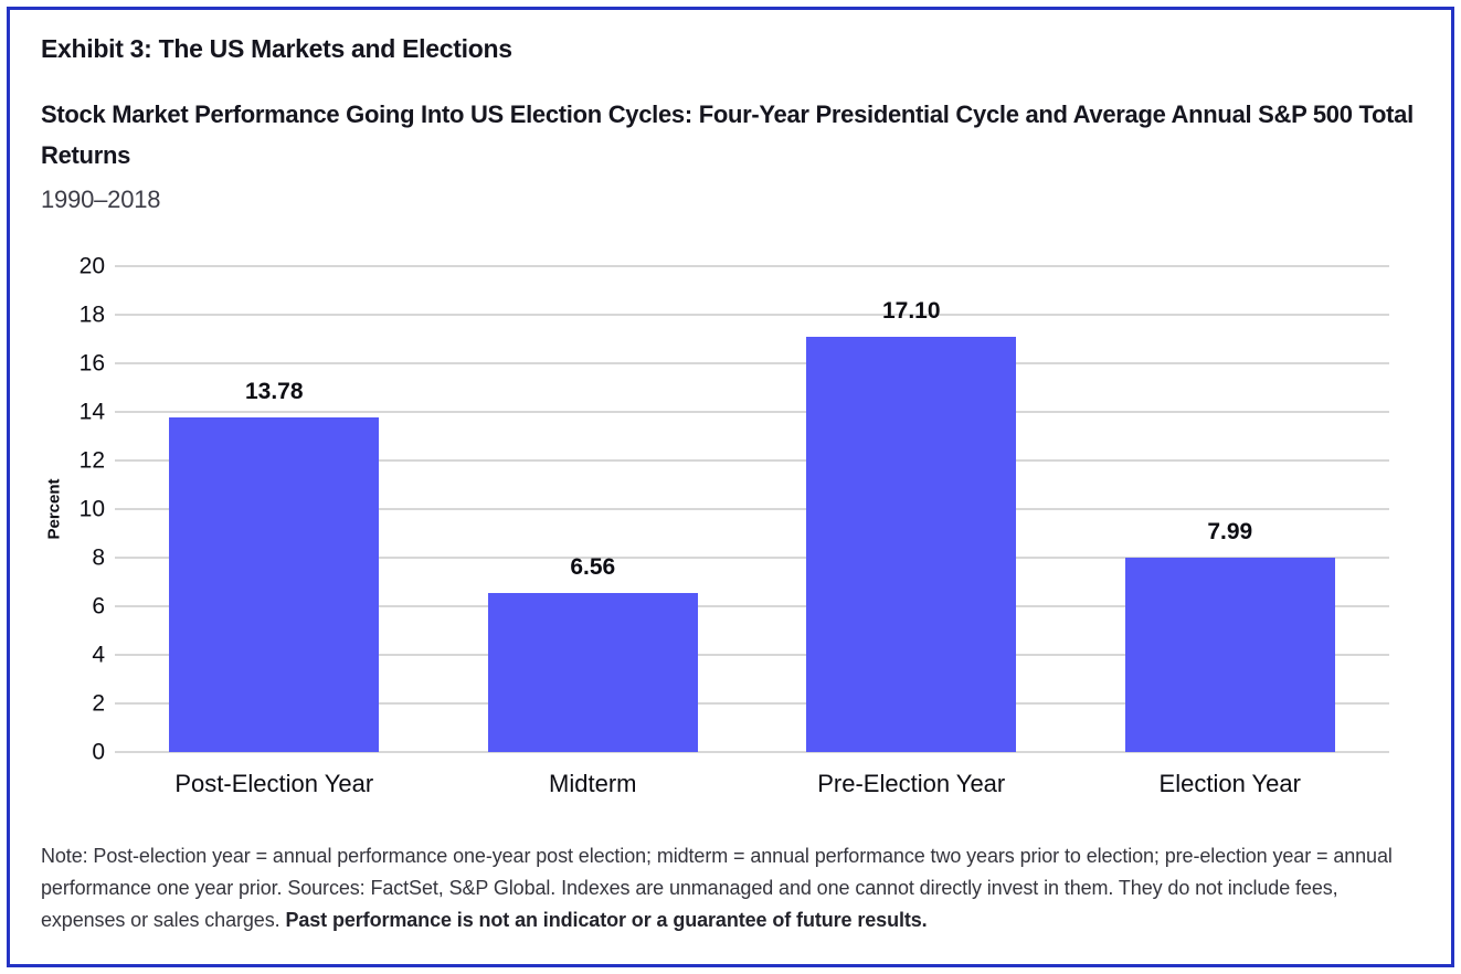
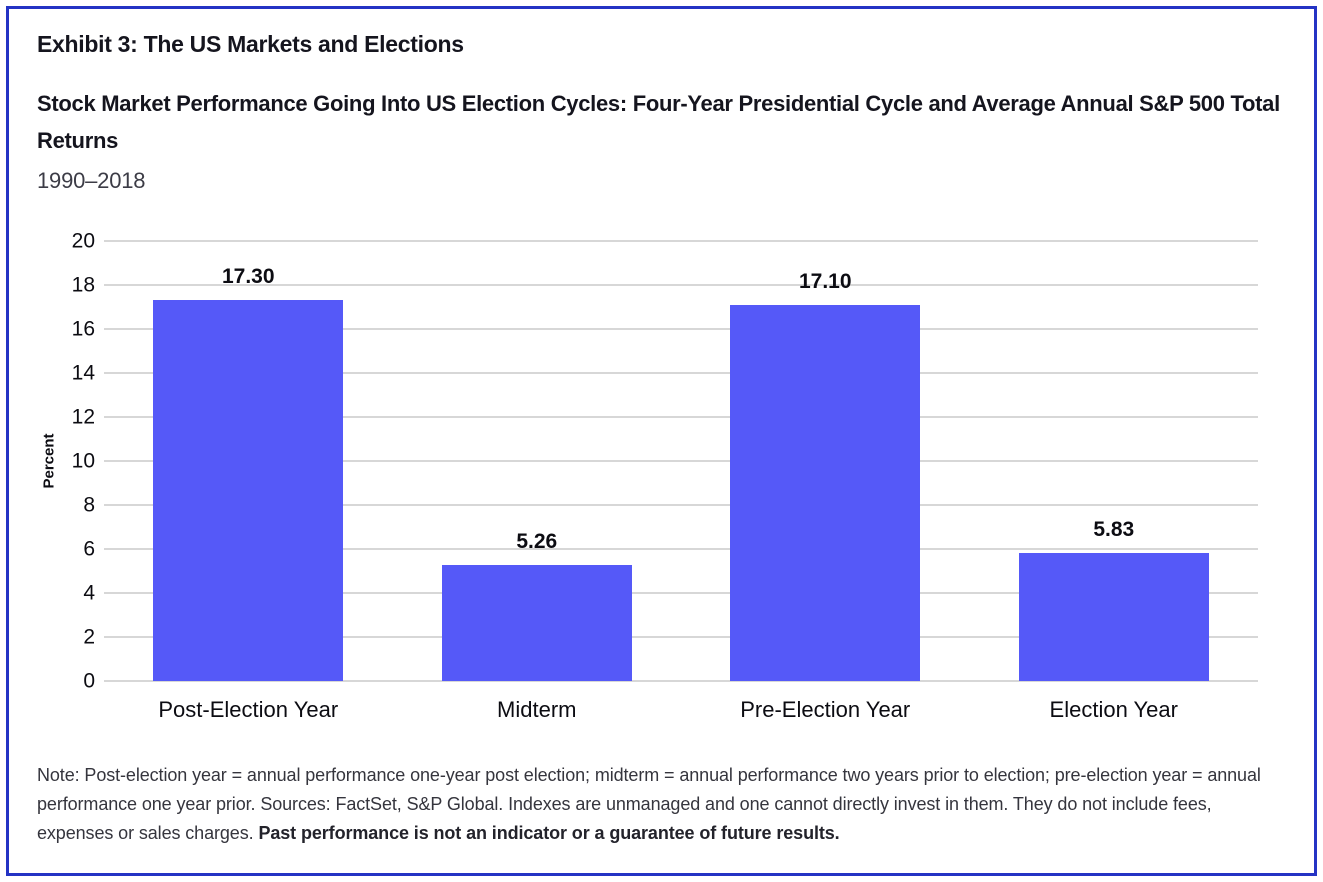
Post-Election Year: 13.78 -> 17.30
Midterm: 6.56 -> 5.26
Election Year: 7.99 -> 5.83
